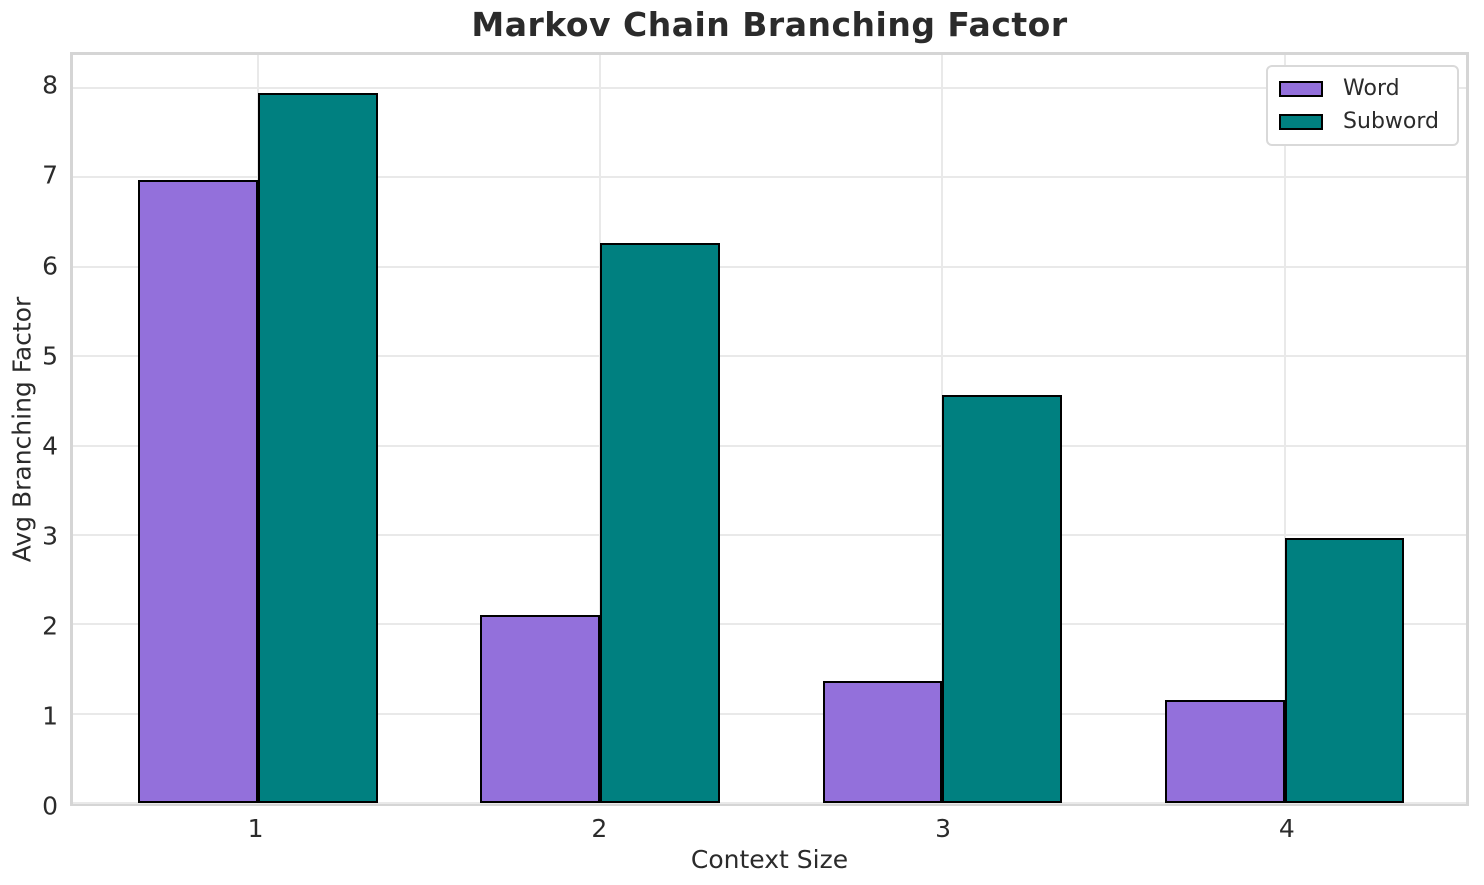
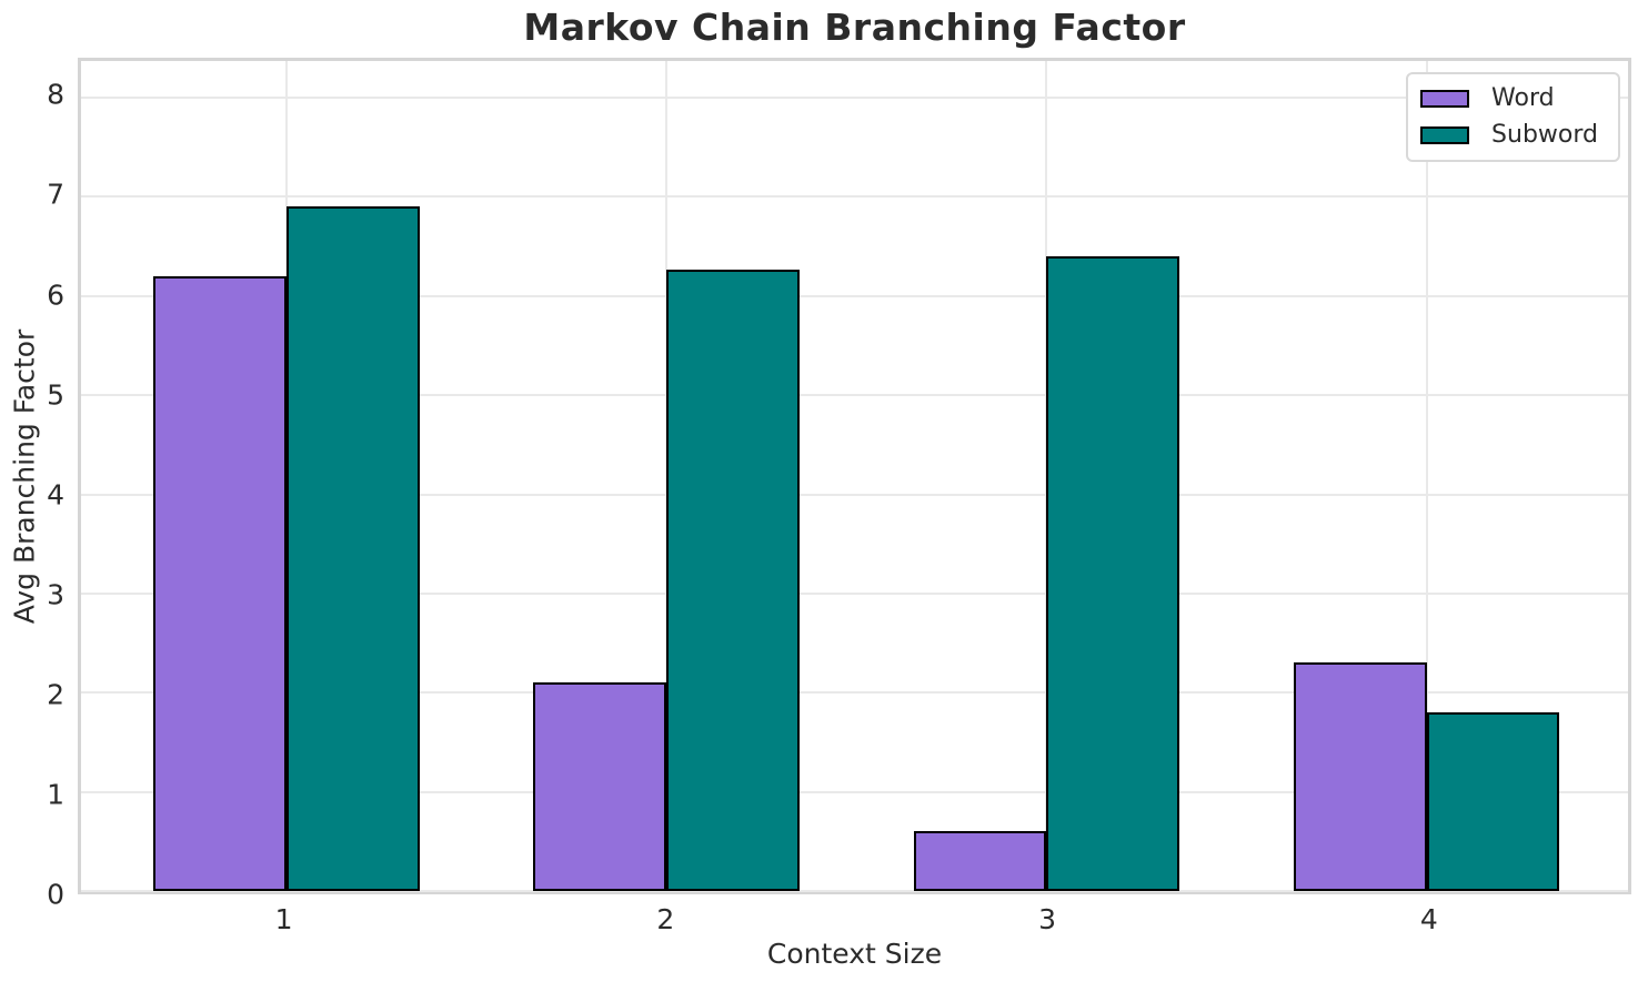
Word/1: 7.0 -> 6.2
Subword/1: 8.0 -> 6.9
Word/3: 1.4 -> 0.6
Subword/3: 4.6 -> 6.4
Word/4: 1.1 -> 2.3
Subword/4: 3.0 -> 1.8
